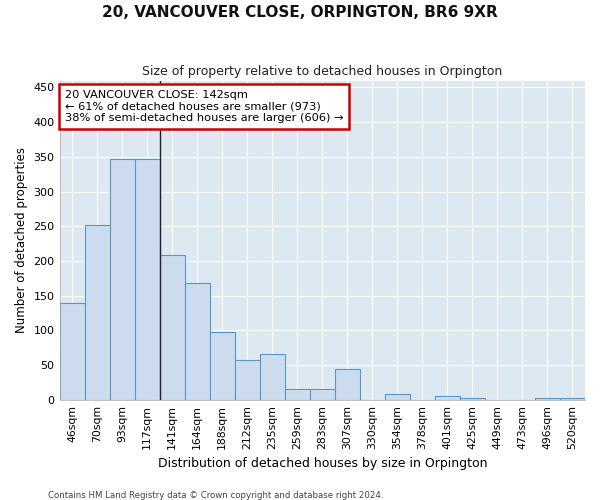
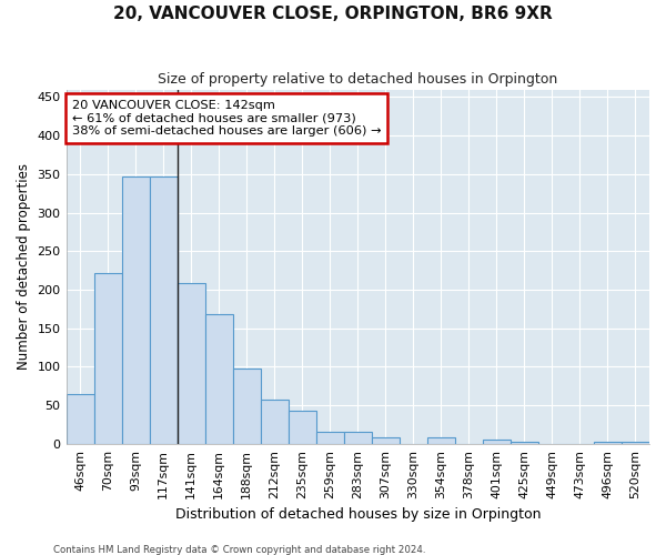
46sqm: 140 -> 65
70sqm: 252 -> 222
235sqm: 66 -> 43
307sqm: 44 -> 8
